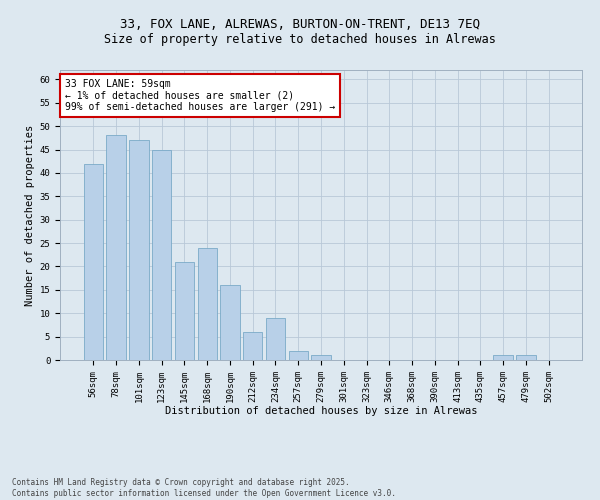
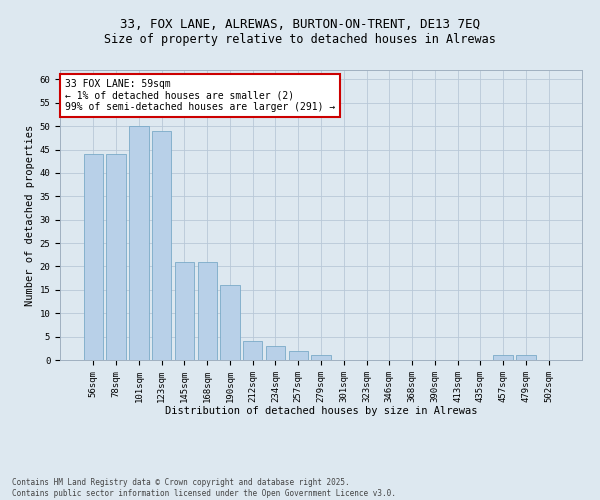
56sqm: 42 -> 44
78sqm: 48 -> 44
101sqm: 47 -> 50
123sqm: 45 -> 49
168sqm: 24 -> 21
212sqm: 6 -> 4
234sqm: 9 -> 3
